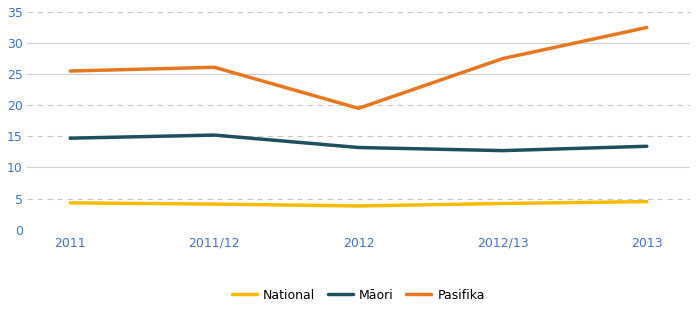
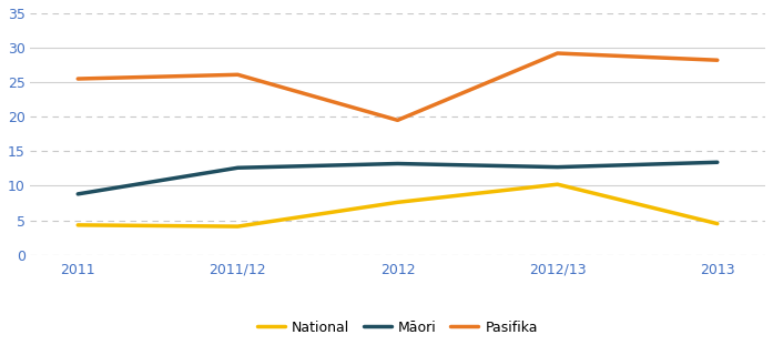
Māori/2011: 14.7 -> 8.8
Māori/2011/12: 15.2 -> 12.6
National/2012: 3.8 -> 7.6
National/2012/13: 4.2 -> 10.2
Pasifika/2012/13: 27.5 -> 29.2
Pasifika/2013: 32.5 -> 28.2
